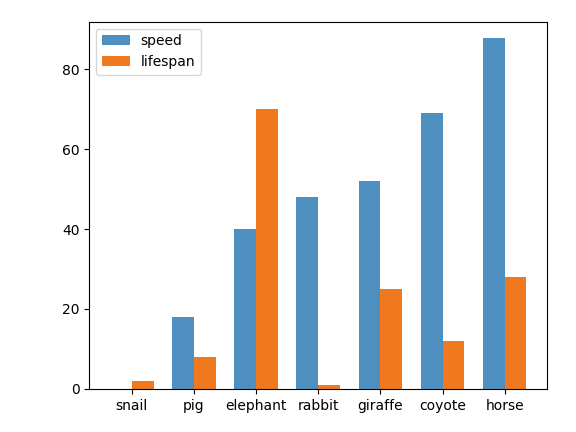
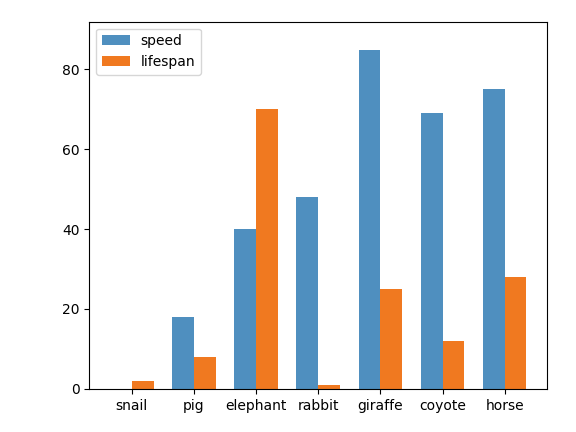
speed/giraffe: 52 -> 85
speed/horse: 88 -> 75
